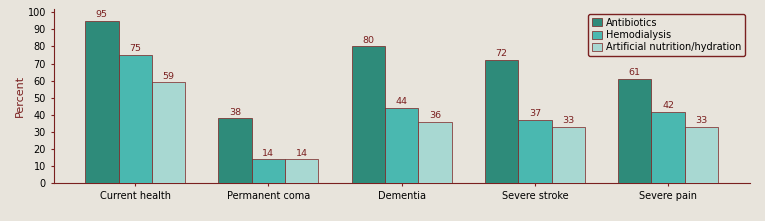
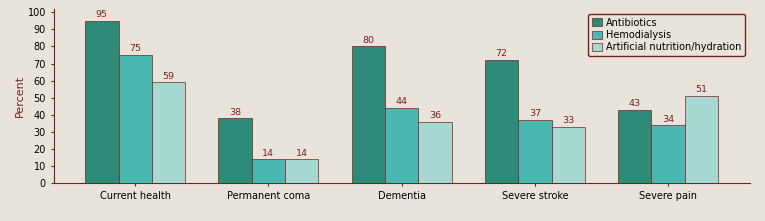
Antibiotics/Severe pain: 61 -> 43
Hemodialysis/Severe pain: 42 -> 34
Artificial nutrition/hydration/Severe pain: 33 -> 51
